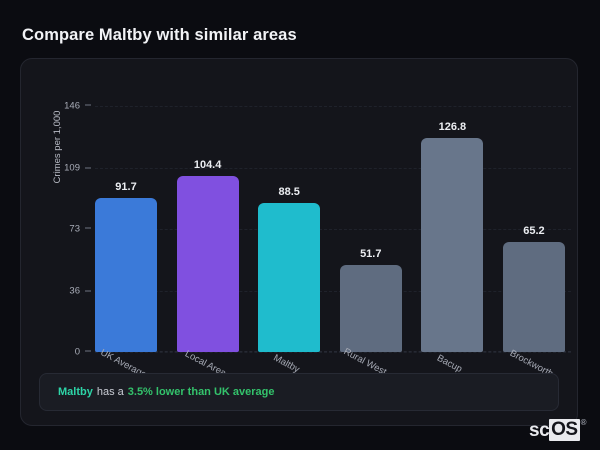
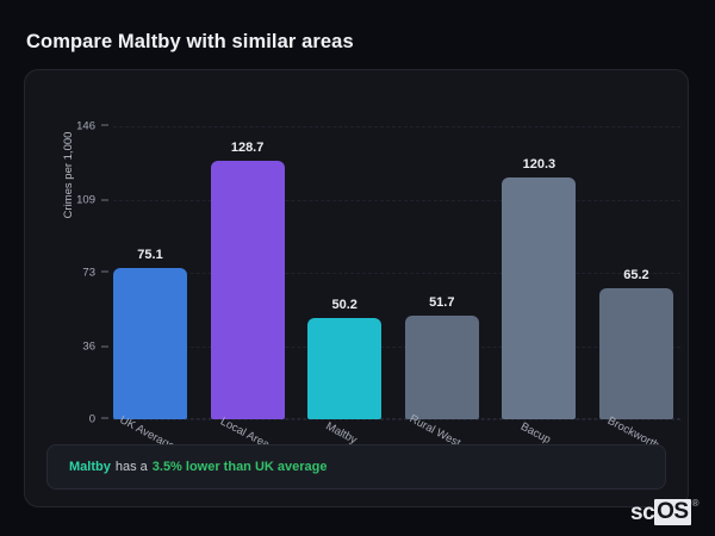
UK Average: 91.7 -> 75.1
Local Area: 104.4 -> 128.7
Maltby: 88.5 -> 50.2
Bacup: 126.8 -> 120.3
